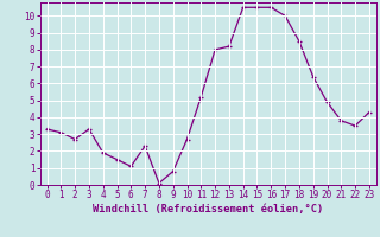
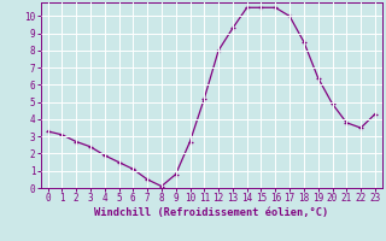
3: 3.3 -> 2.4
7: 2.3 -> 0.5
13: 8.2 -> 9.3
